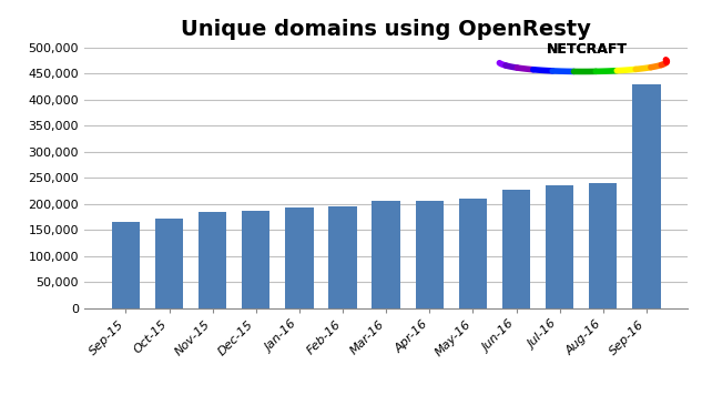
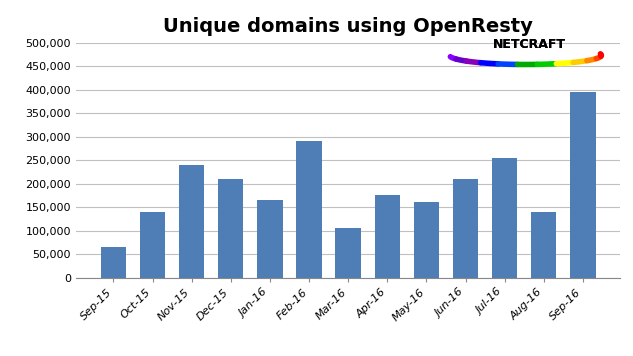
Unique domains using OpenResty/Sep-15: 165,000 -> 65,000
Unique domains using OpenResty/Oct-15: 172,000 -> 140,000
Unique domains using OpenResty/Nov-15: 184,000 -> 240,000
Unique domains using OpenResty/Dec-15: 186,000 -> 210,000
Unique domains using OpenResty/Jan-16: 192,000 -> 165,000
Unique domains using OpenResty/Feb-16: 195,000 -> 290,000
Unique domains using OpenResty/Mar-16: 205,000 -> 105,000
Unique domains using OpenResty/Apr-16: 206,000 -> 175,000
Unique domains using OpenResty/May-16: 211,000 -> 160,000
Unique domains using OpenResty/Jun-16: 226,000 -> 210,000
Unique domains using OpenResty/Jul-16: 236,000 -> 255,000
Unique domains using OpenResty/Aug-16: 239,000 -> 140,000
Unique domains using OpenResty/Sep-16: 430,000 -> 395,000
